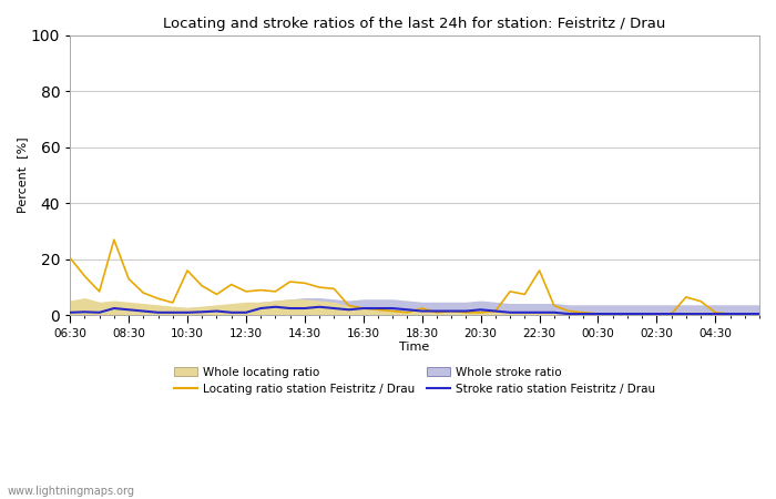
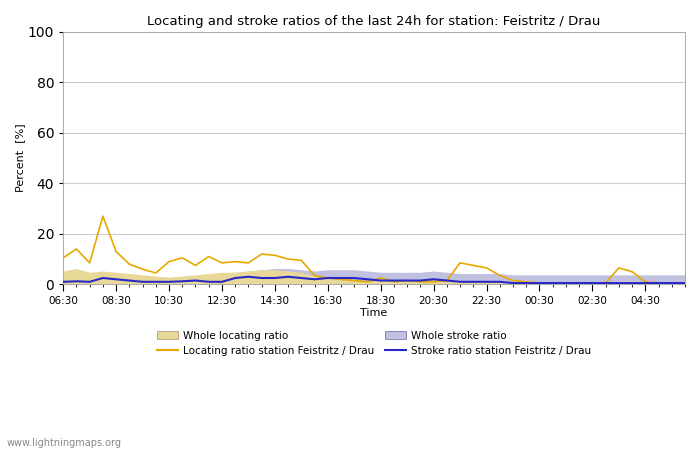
Locating ratio station Feistritz / Drau/06:30: 20.5 -> 10.5
Locating ratio station Feistritz / Drau/10:30: 16.0 -> 9.0
Locating ratio station Feistritz / Drau/22:30: 16.0 -> 6.5
